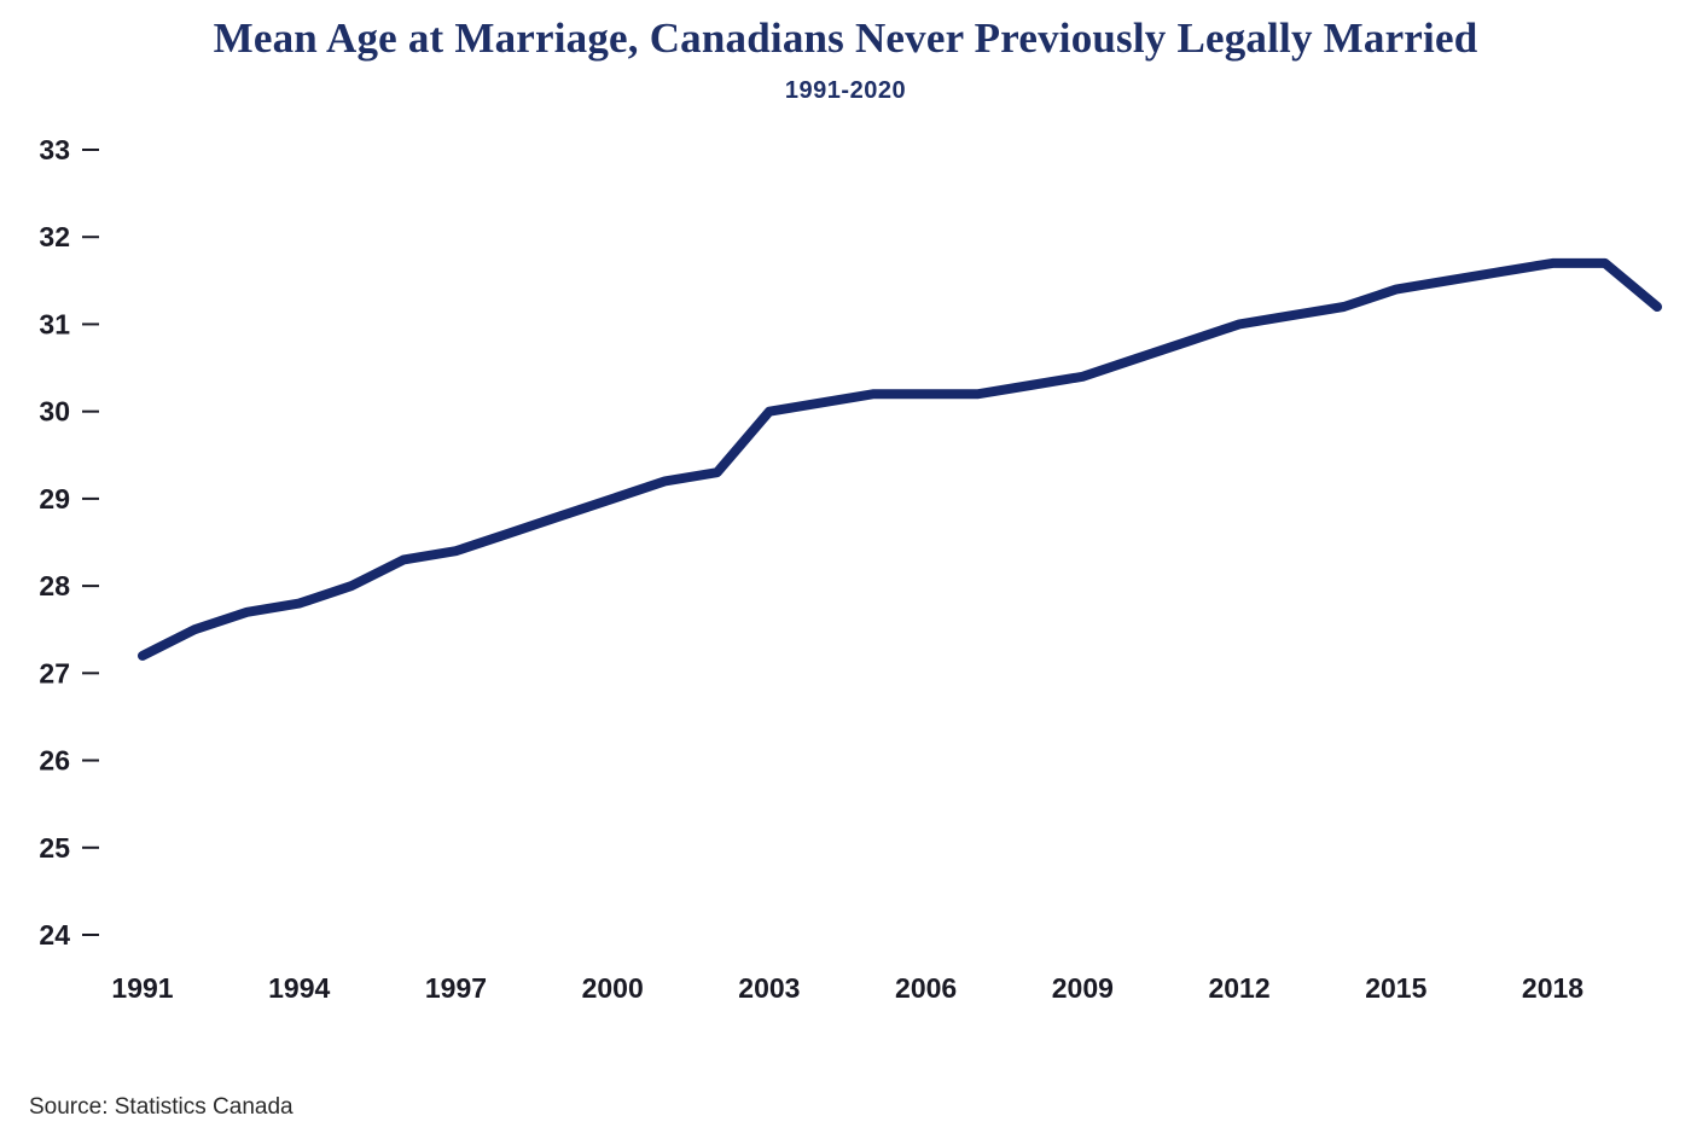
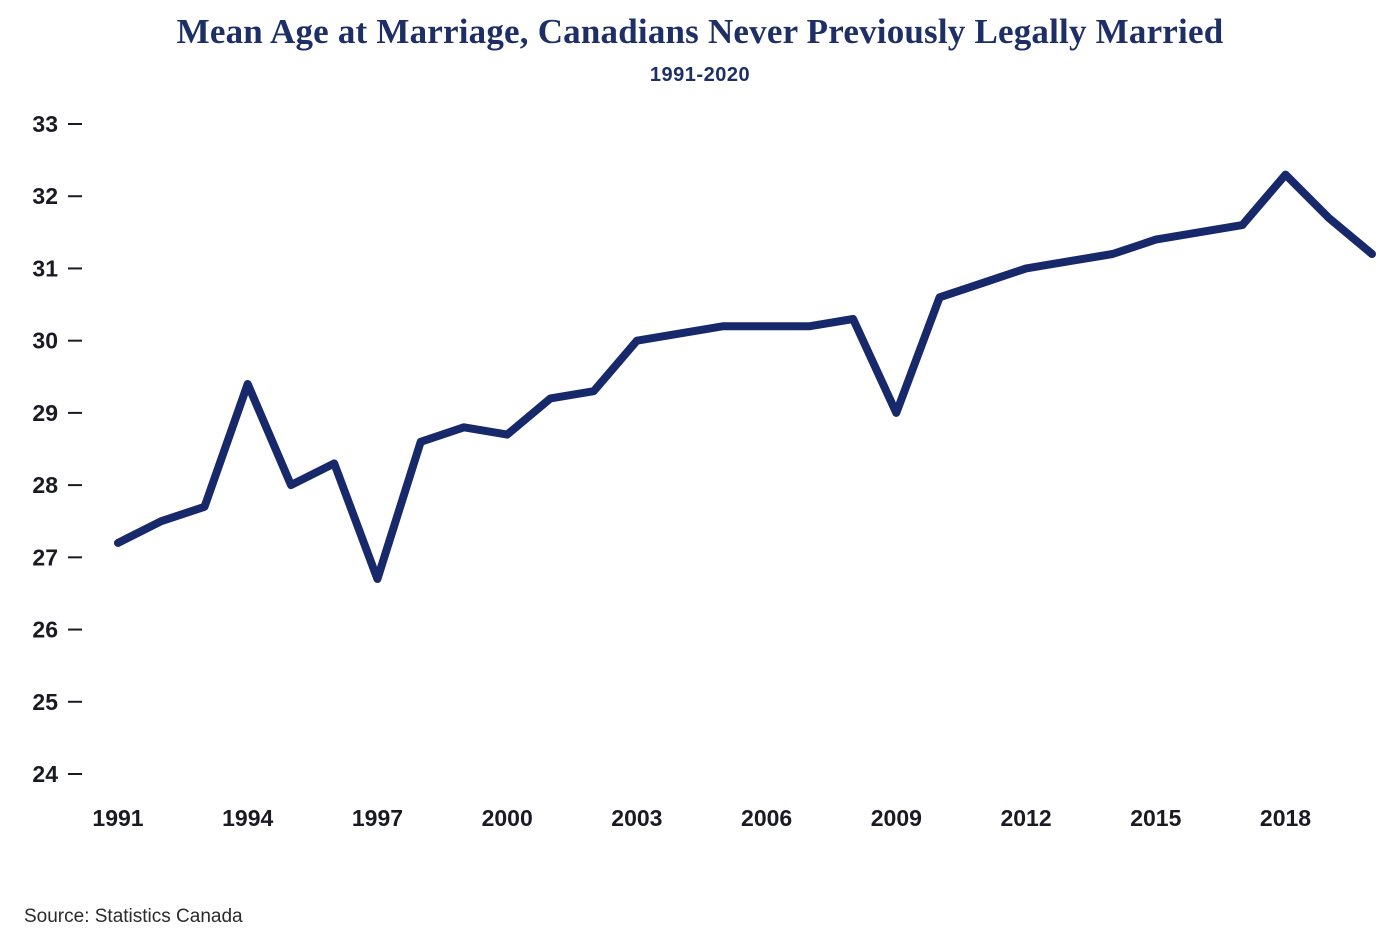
1994: 27.8 -> 29.4
1997: 28.4 -> 26.7
2000: 29.0 -> 28.7
2009: 30.4 -> 29.0
2018: 31.7 -> 32.3
